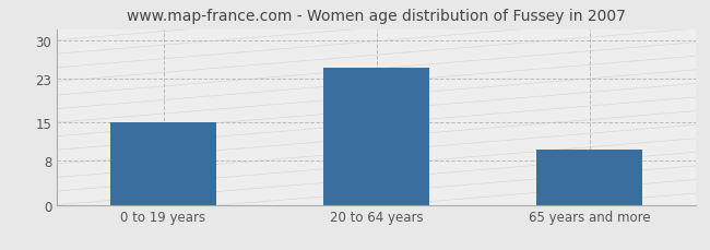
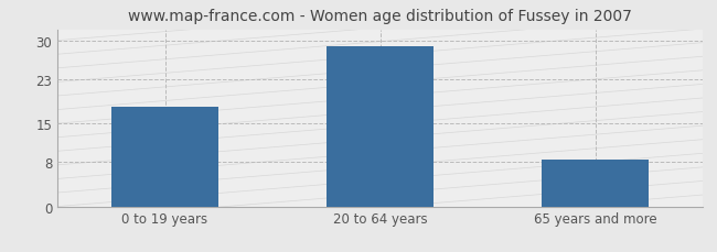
0 to 19 years: 15.0 -> 18.0
20 to 64 years: 25.0 -> 29.0
65 years and more: 10.0 -> 8.5
